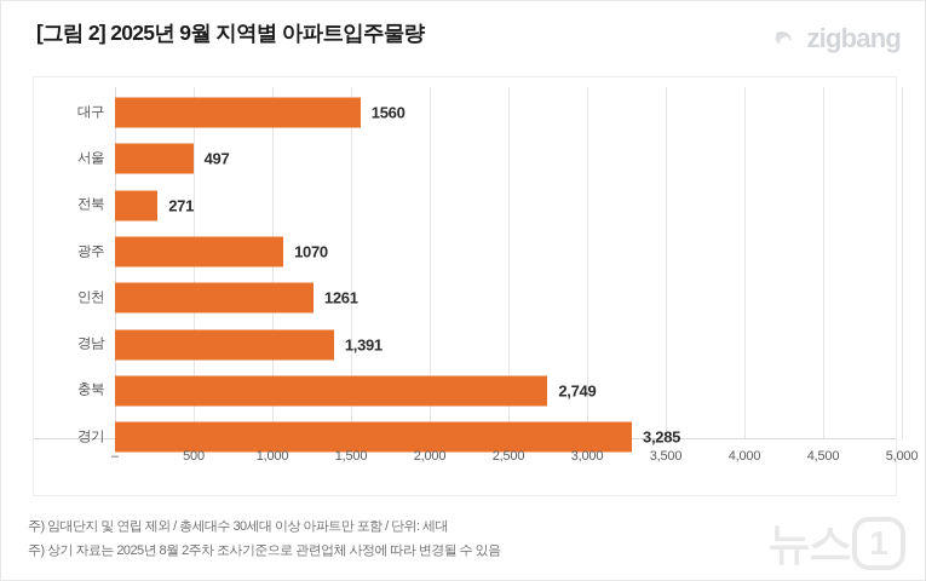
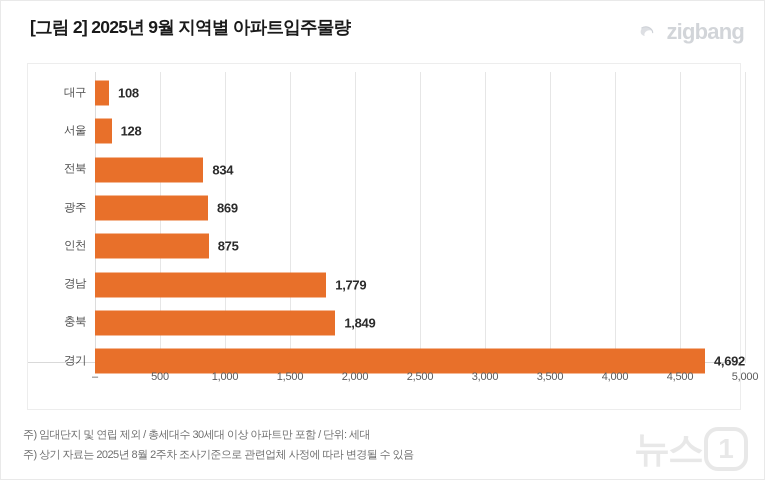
대구: 1560 -> 108
서울: 497 -> 128
전북: 271 -> 834
광주: 1070 -> 869
인천: 1261 -> 875
경남: 1,391 -> 1,779
충북: 2,749 -> 1,849
경기: 3,285 -> 4,692
